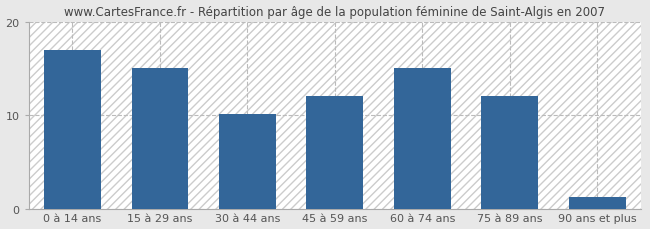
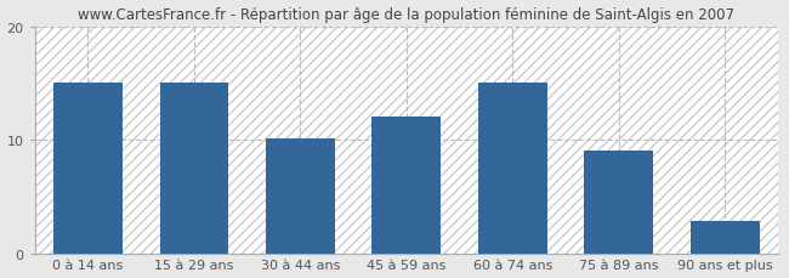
0 à 14 ans: 17.0 -> 15.0
75 à 89 ans: 12.0 -> 9.0
90 ans et plus: 1.2 -> 2.8
